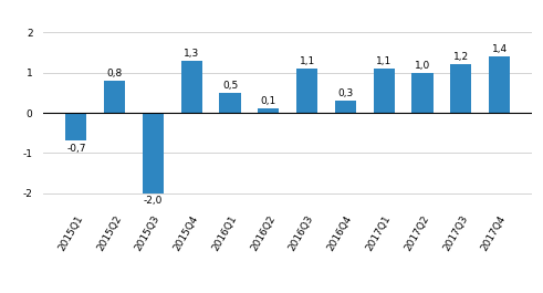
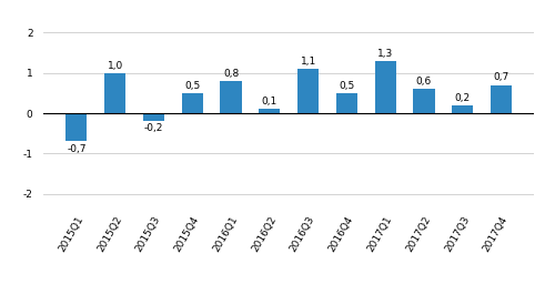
2015Q2: 0,8 -> 1,0
2015Q3: -2,0 -> -0,2
2015Q4: 1,3 -> 0,5
2016Q1: 0,5 -> 0,8
2016Q4: 0,3 -> 0,5
2017Q1: 1,1 -> 1,3
2017Q2: 1,0 -> 0,6
2017Q3: 1,2 -> 0,2
2017Q4: 1,4 -> 0,7
